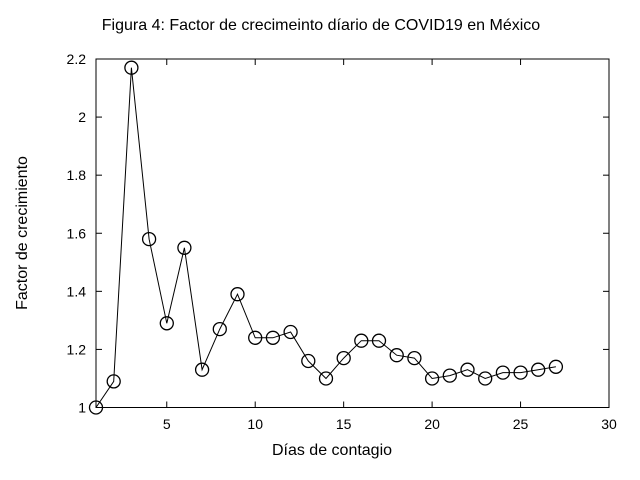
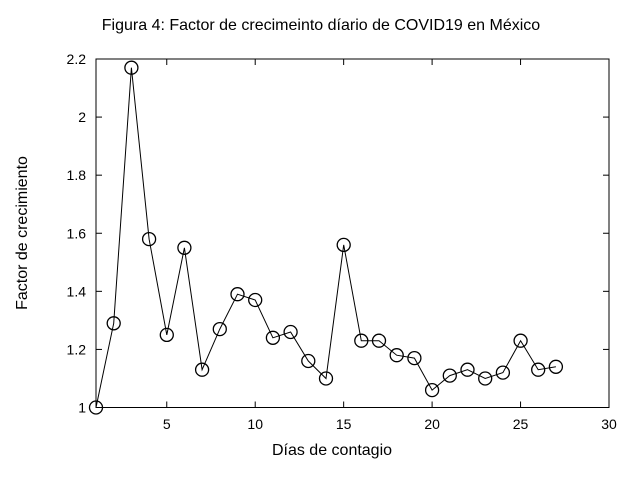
2: 1.09 -> 1.29
5: 1.29 -> 1.25
10: 1.24 -> 1.37
15: 1.17 -> 1.56
20: 1.10 -> 1.06
25: 1.12 -> 1.23
